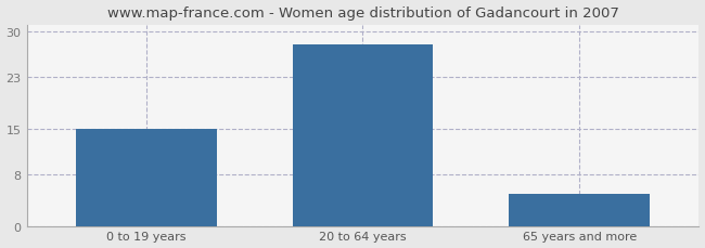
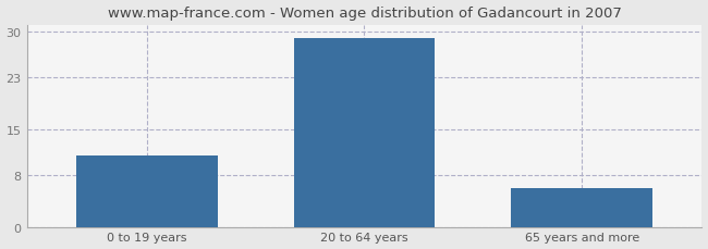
0 to 19 years: 15 -> 11
20 to 64 years: 28 -> 29
65 years and more: 5 -> 6
